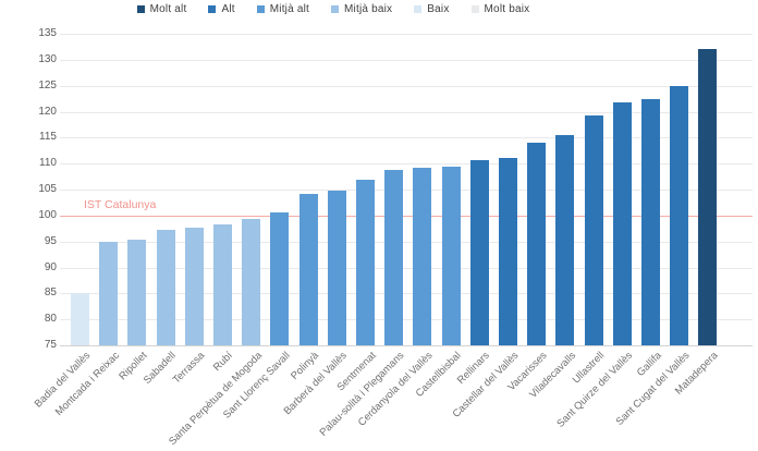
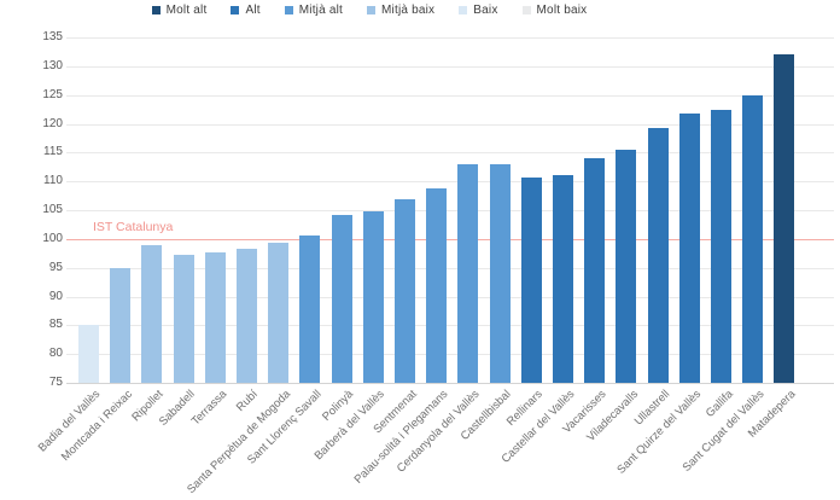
Ripollet: 95 -> 99
Cerdanyola del Vallès: 109 -> 113
Castellbisbal: 110 -> 113
